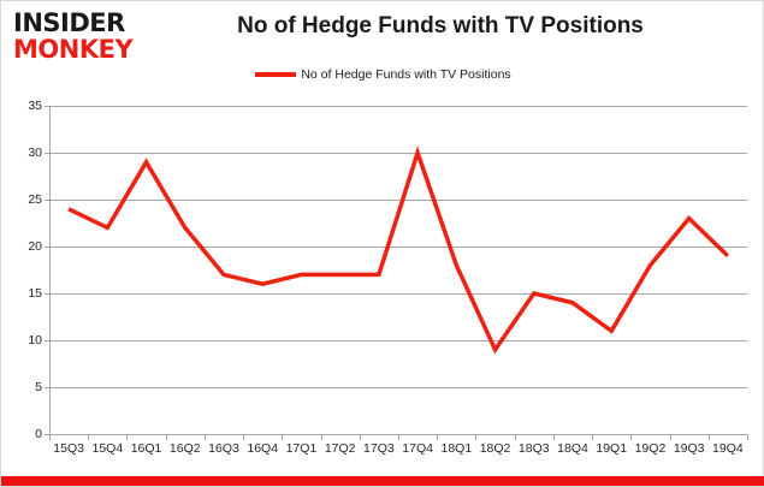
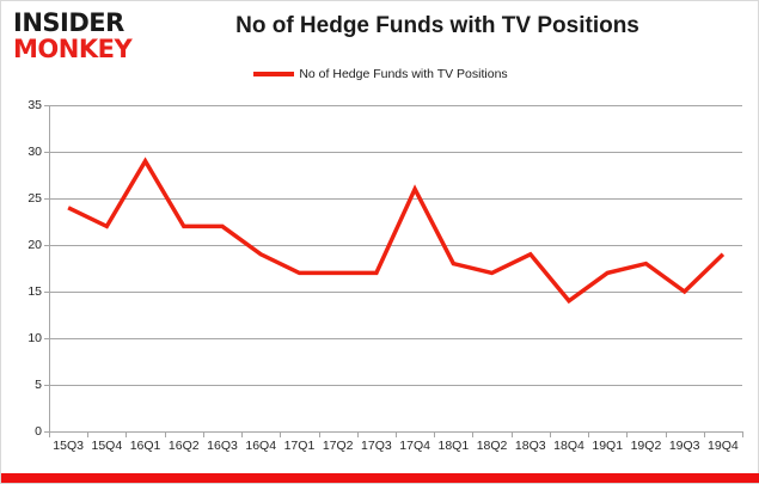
16Q3: 17 -> 22
16Q4: 16 -> 19
17Q4: 30 -> 26
18Q2: 9 -> 17
18Q3: 15 -> 19
19Q1: 11 -> 17
19Q3: 23 -> 15
